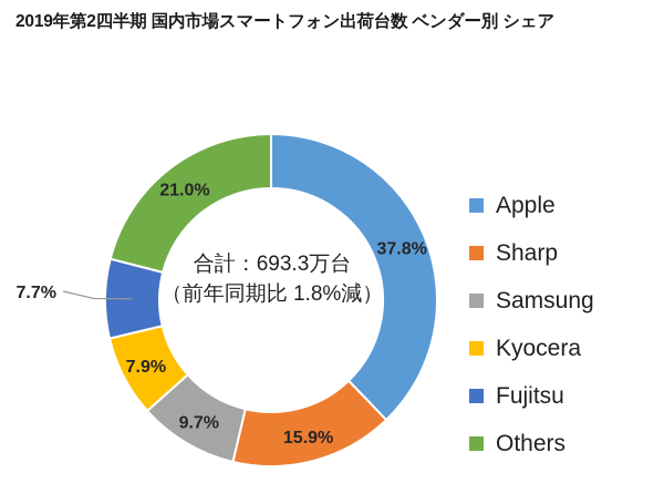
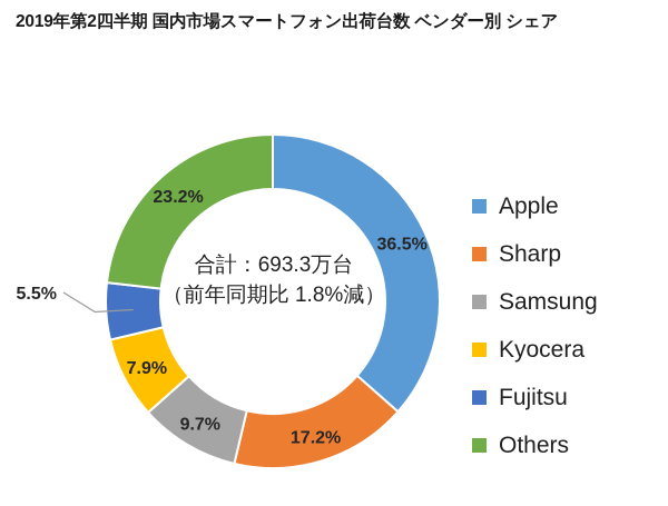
Apple: 37.8% -> 36.5%
Sharp: 15.9% -> 17.2%
Fujitsu: 7.7% -> 5.5%
Others: 21.0% -> 23.2%
